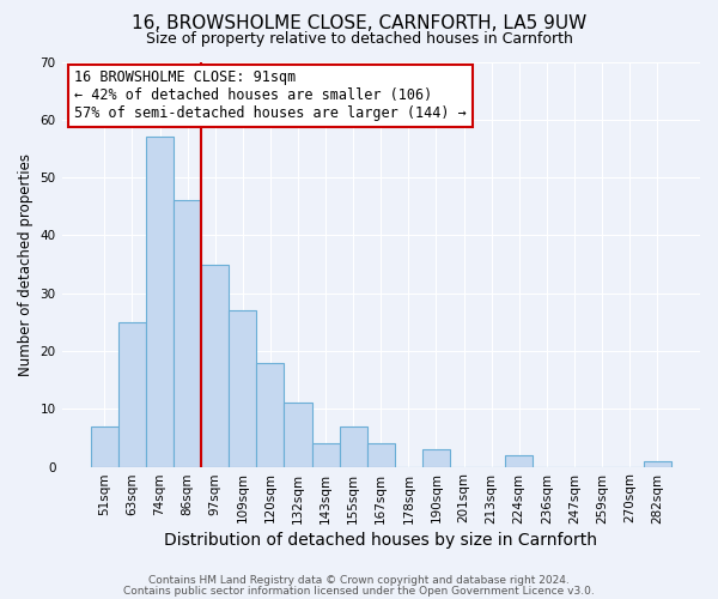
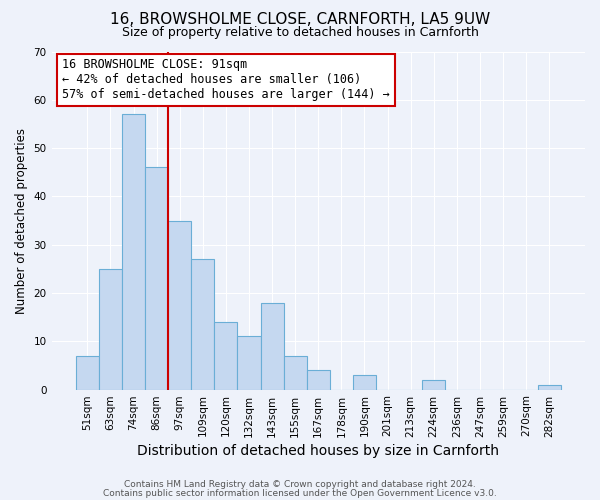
120sqm: 18 -> 14
143sqm: 4 -> 18
